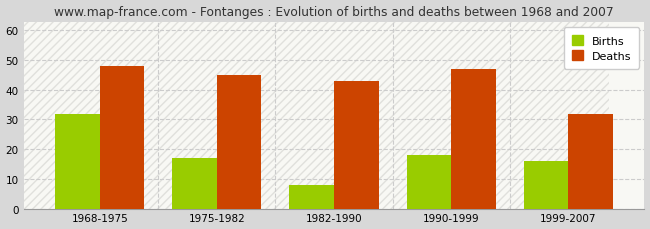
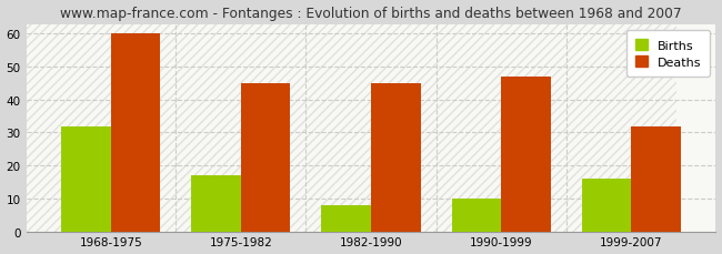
Deaths/1968-1975: 48 -> 60
Deaths/1982-1990: 43 -> 45
Births/1990-1999: 18 -> 10
